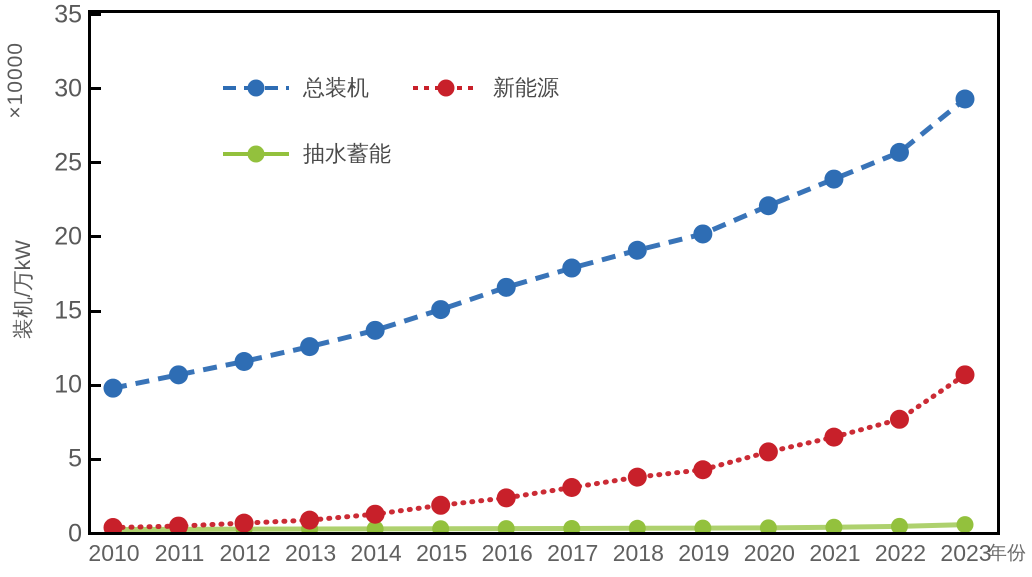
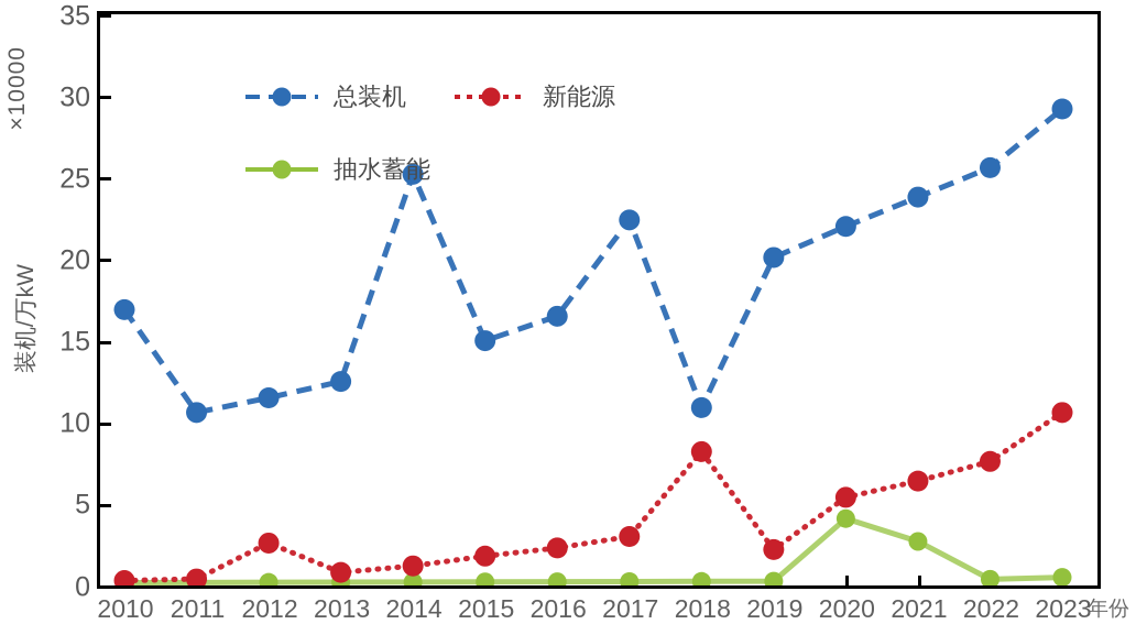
总装机/2010: 9.7 -> 16.9
新能源/2012: 0.6 -> 2.6
总装机/2014: 13.6 -> 25.2
总装机/2017: 17.8 -> 22.4
总装机/2018: 19.0 -> 10.9
新能源/2018: 3.7 -> 8.2
新能源/2019: 4.2 -> 2.2
抽水蓄能/2020: 0.3 -> 4.1
抽水蓄能/2021: 0.3 -> 2.7
